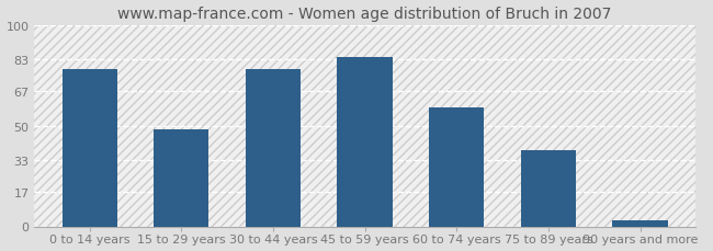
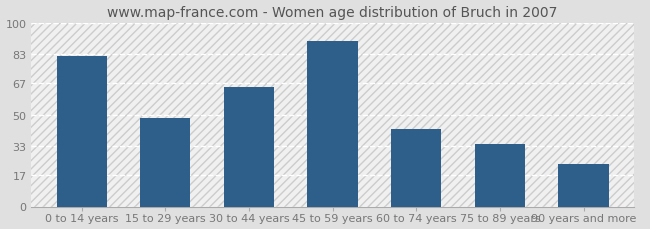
0 to 14 years: 78 -> 82
30 to 44 years: 78 -> 65
45 to 59 years: 84 -> 90
60 to 74 years: 59 -> 42
75 to 89 years: 38 -> 34
90 years and more: 3 -> 23
